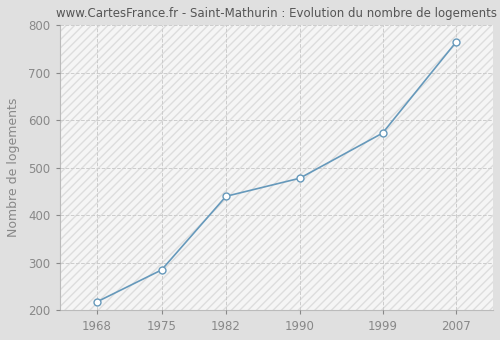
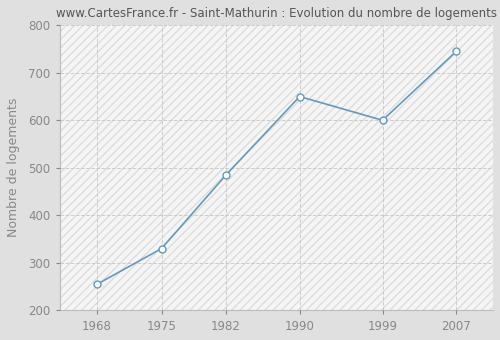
1968: 218 -> 255
1975: 285 -> 330
1982: 440 -> 485
1990: 478 -> 650
1999: 573 -> 600
2007: 765 -> 745
